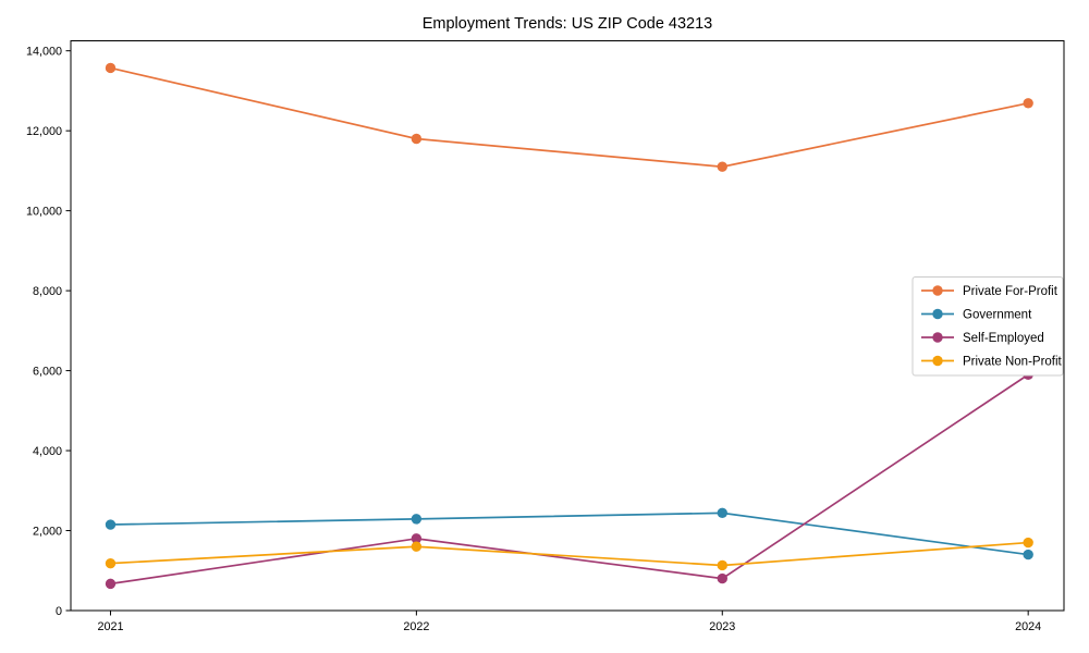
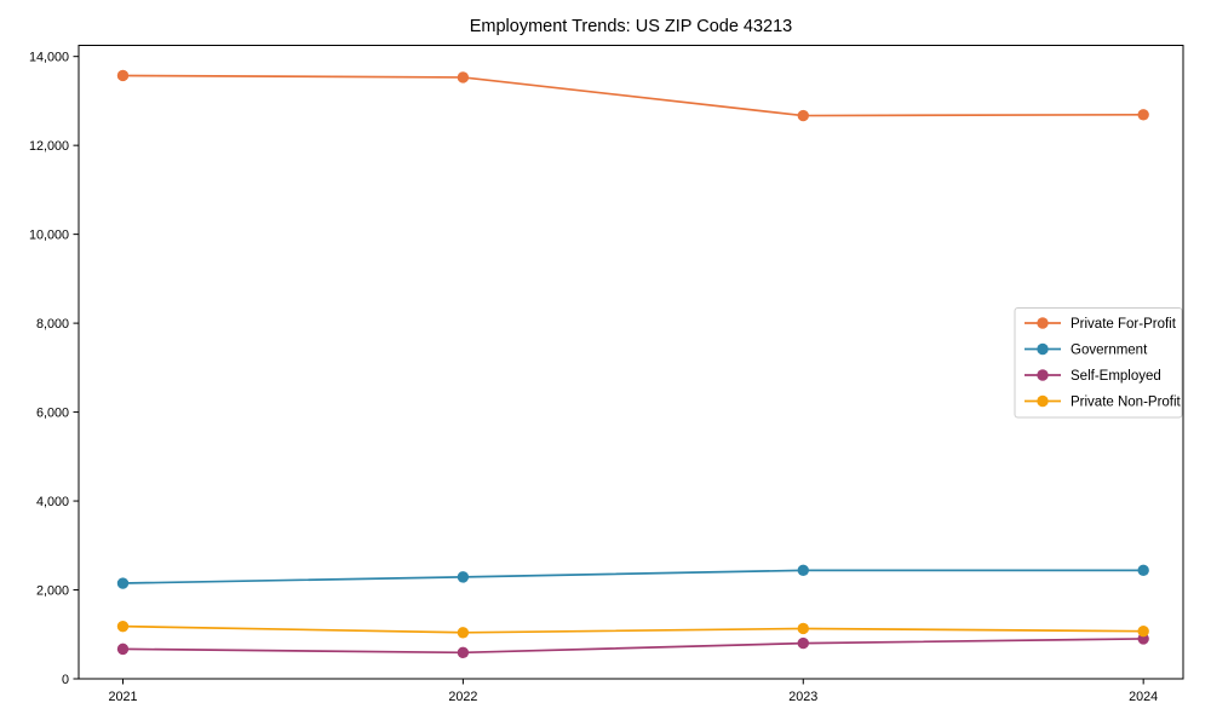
Private For-Profit/2022: 11800 -> 13500
Self-Employed/2022: 1800 -> 600
Private Non-Profit/2022: 1600 -> 1000
Private For-Profit/2023: 11100 -> 12700
Government/2024: 1400 -> 2400
Self-Employed/2024: 5900 -> 900
Private Non-Profit/2024: 1700 -> 1100
